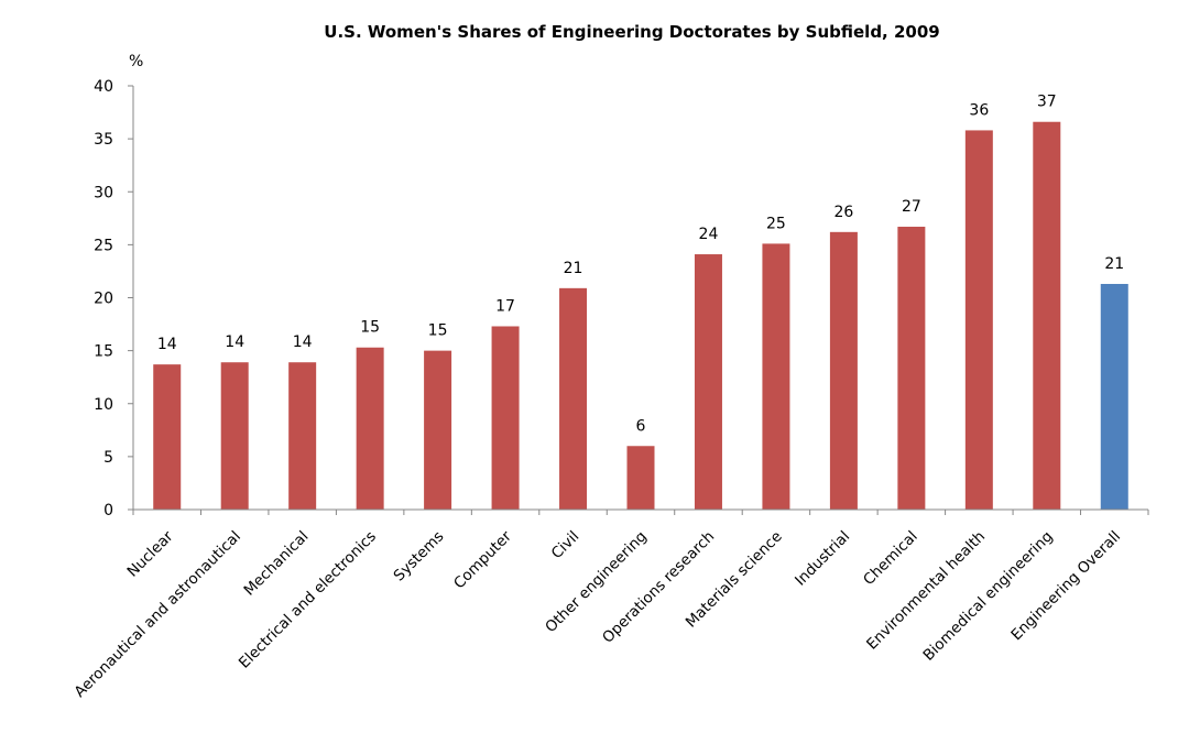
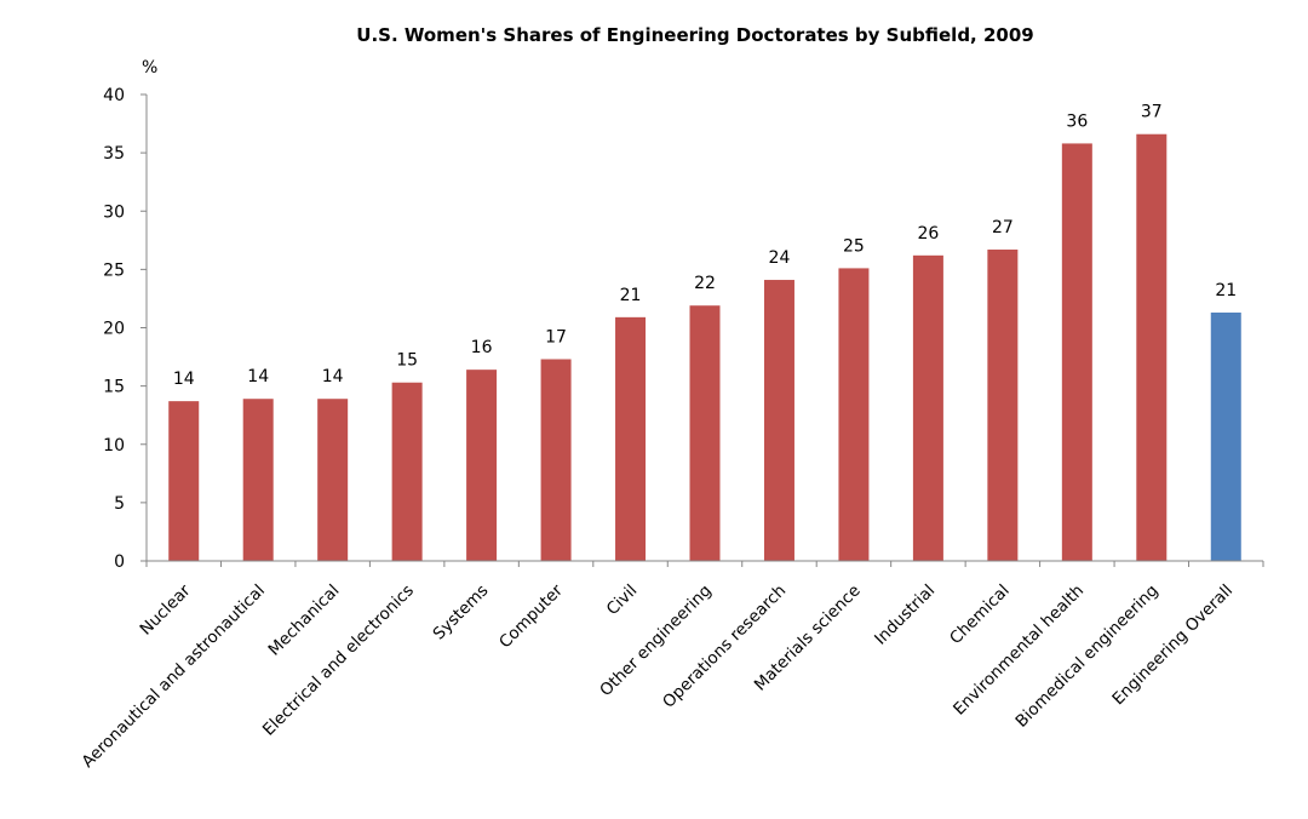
Systems: 15 -> 16
Other engineering: 6 -> 22
